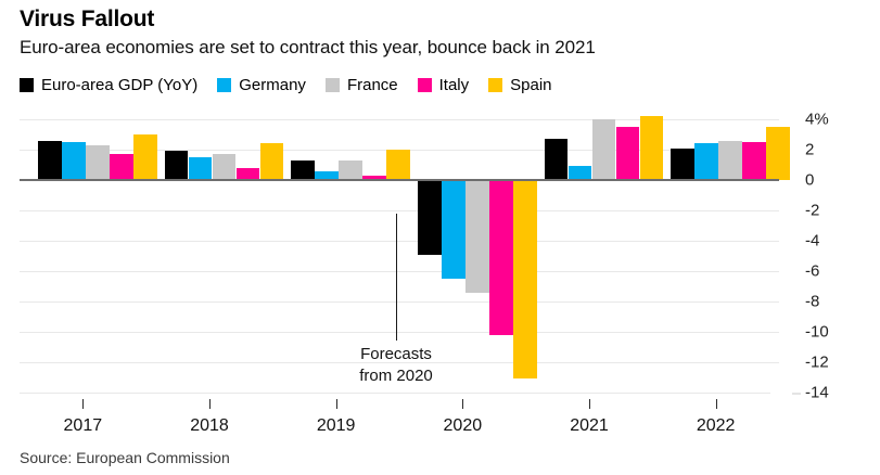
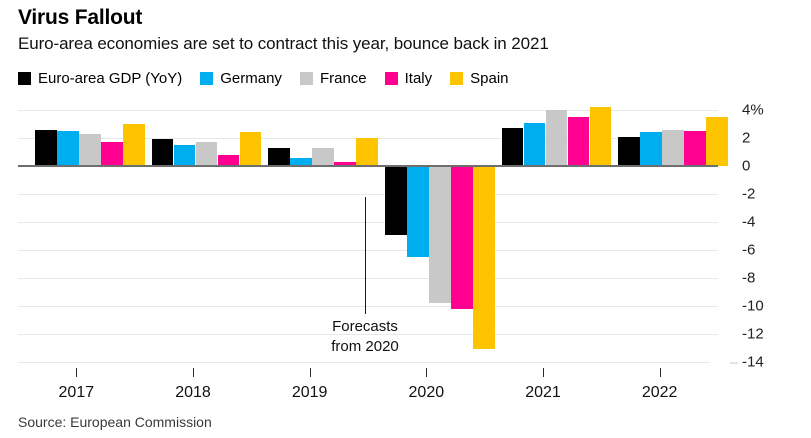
France/2020: -7.4% -> -9.8%
Germany/2021: 0.9% -> 3.1%
